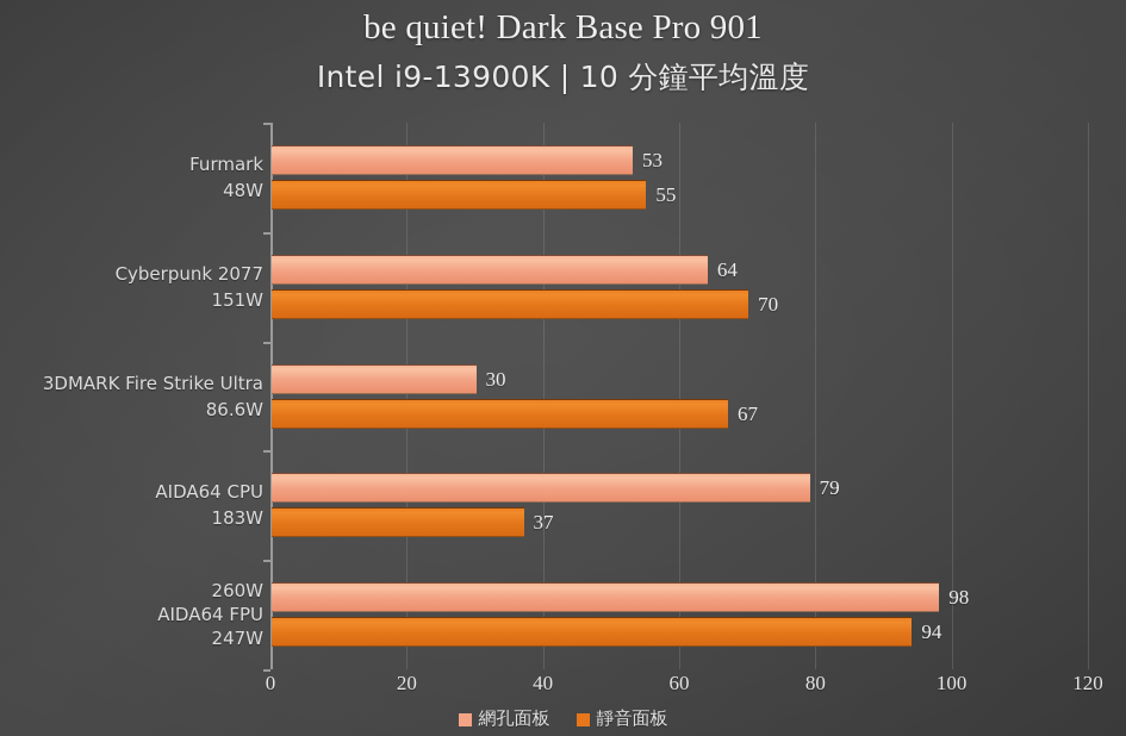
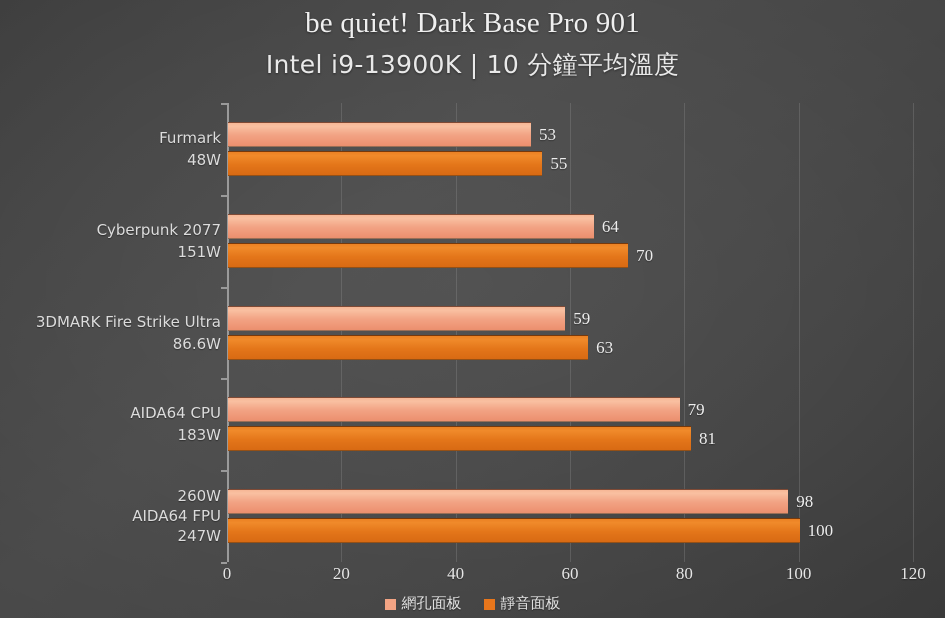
網孔面板/3DMARK Fire Strike Ultra: 30 -> 59
靜音面板/3DMARK Fire Strike Ultra: 67 -> 63
靜音面板/AIDA64 CPU: 37 -> 81
靜音面板/AIDA64 FPU: 94 -> 100
